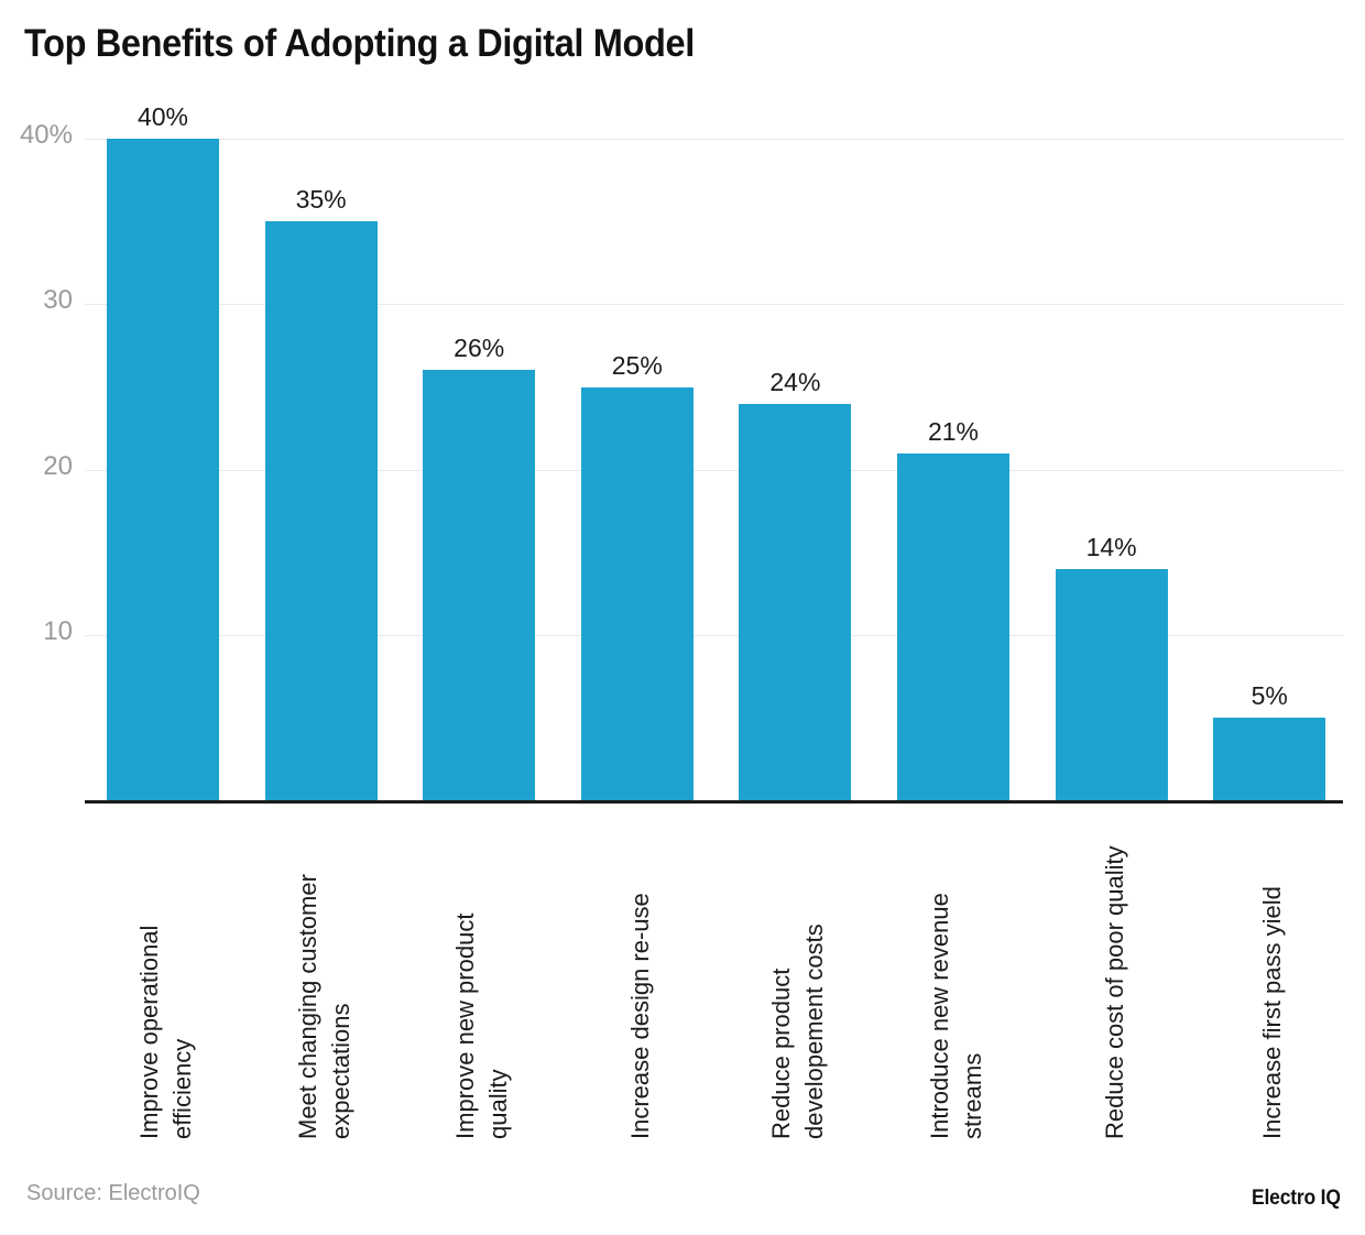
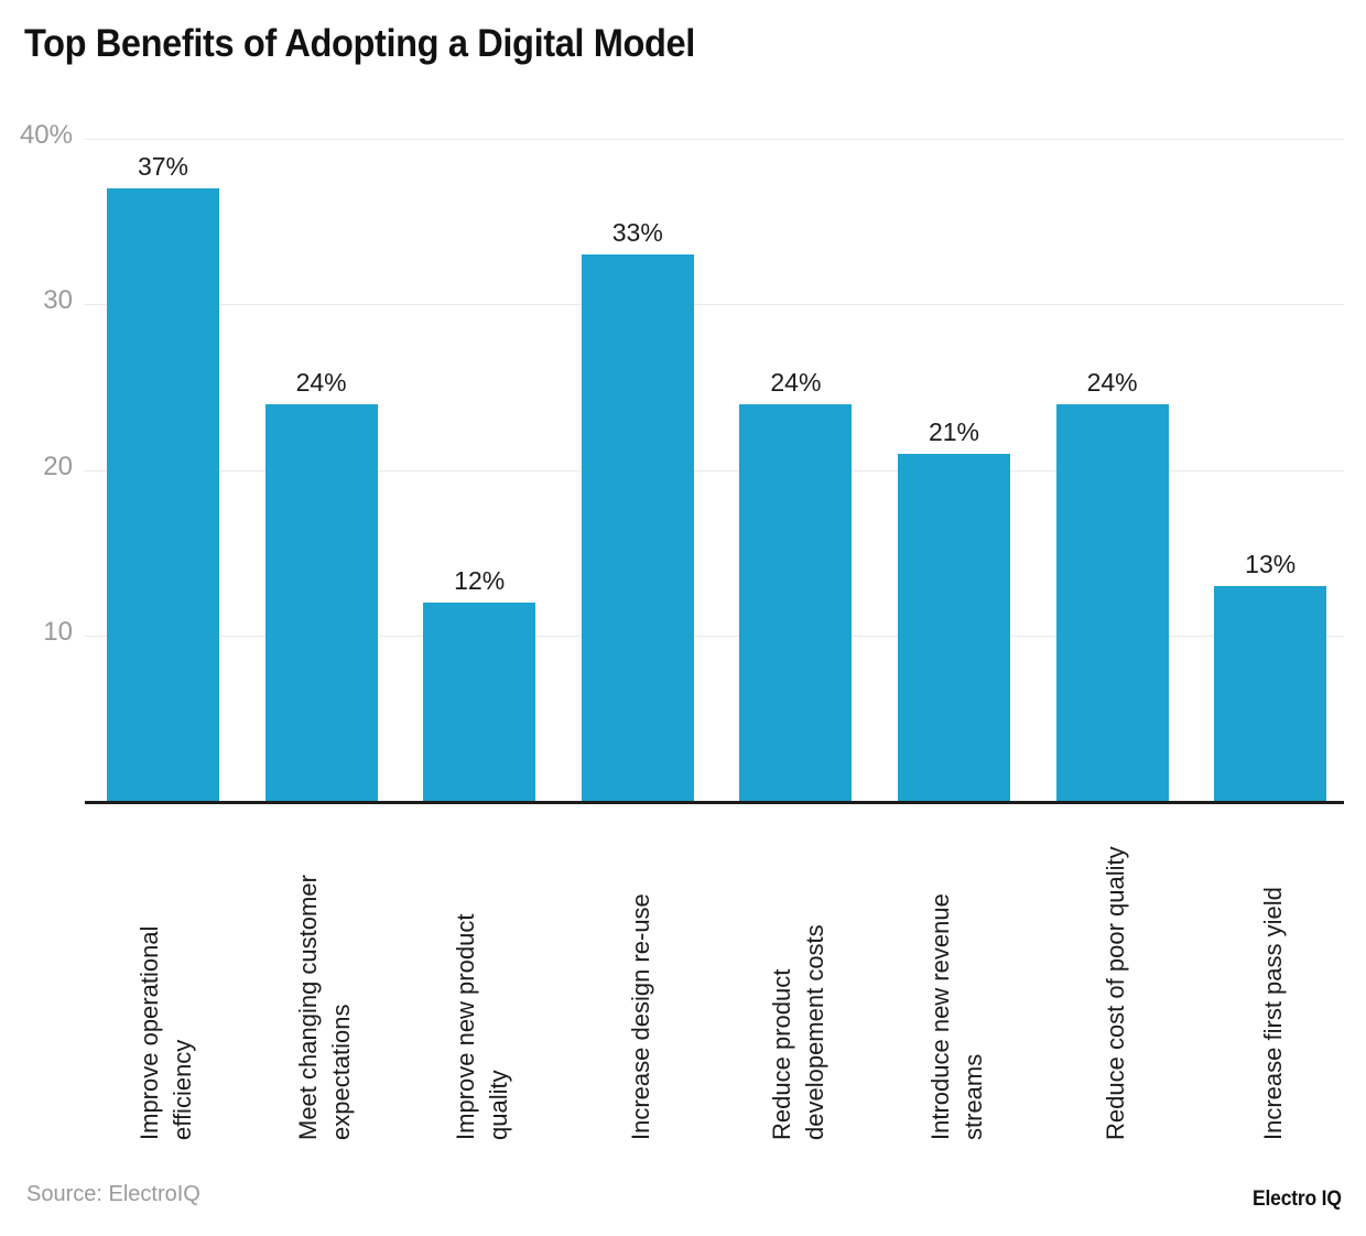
Improve operational efficiency: 40% -> 37%
Meet changing customer expectations: 35% -> 24%
Improve new product quality: 26% -> 12%
Increase design re-use: 25% -> 33%
Reduce cost of poor quality: 14% -> 24%
Increase first pass yield: 5% -> 13%
